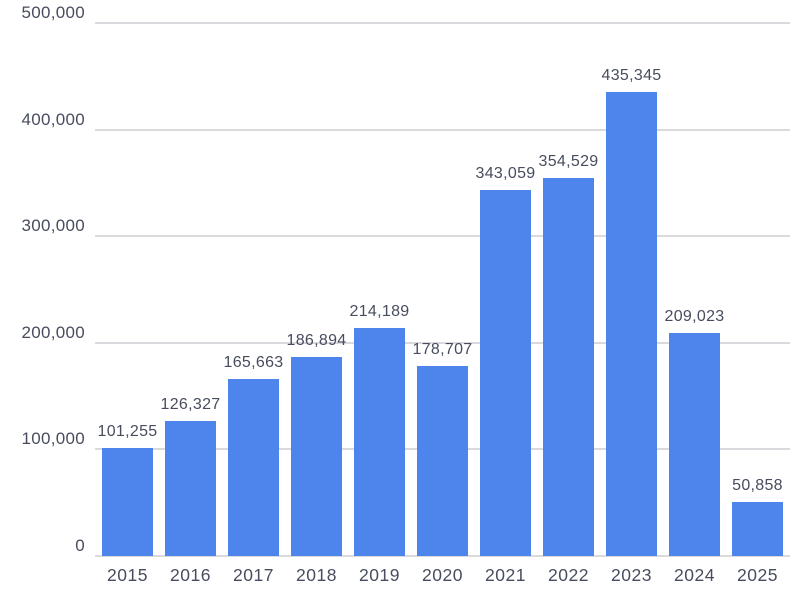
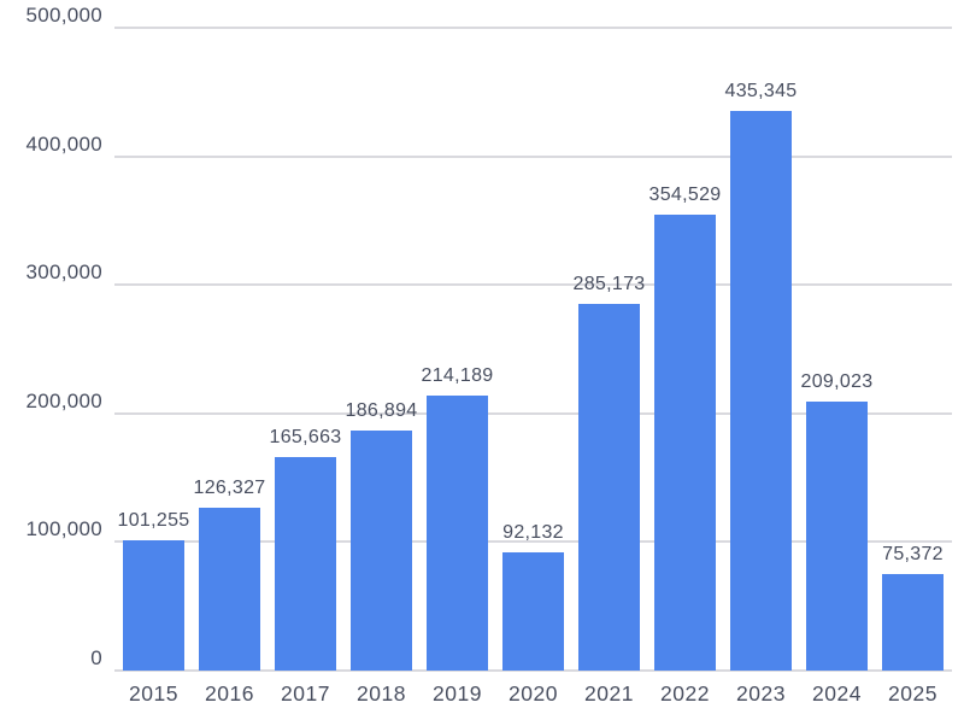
2020: 178,707 -> 92,132
2021: 343,059 -> 285,173
2025: 50,858 -> 75,372
